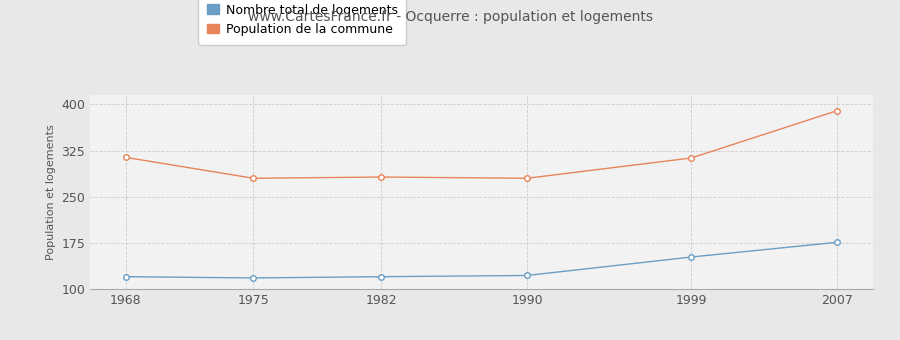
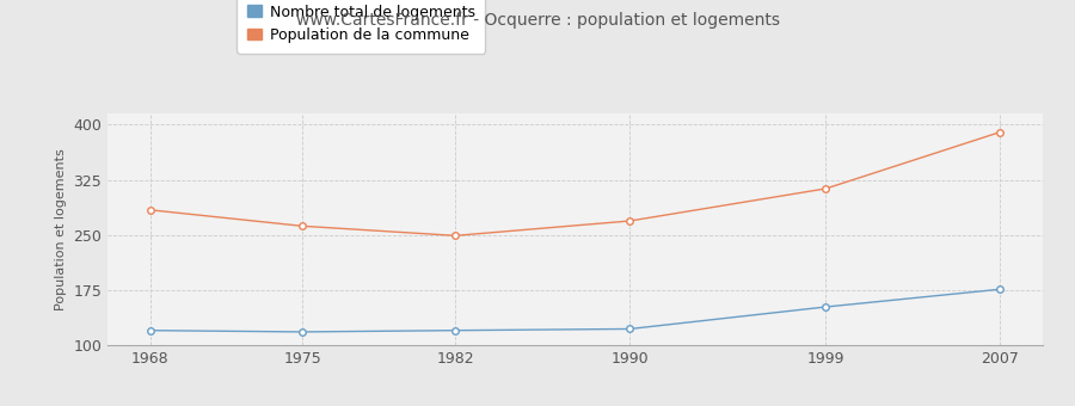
Population de la commune/1968: 314 -> 284
Population de la commune/1975: 280 -> 262
Population de la commune/1982: 282 -> 249
Population de la commune/1990: 280 -> 269
